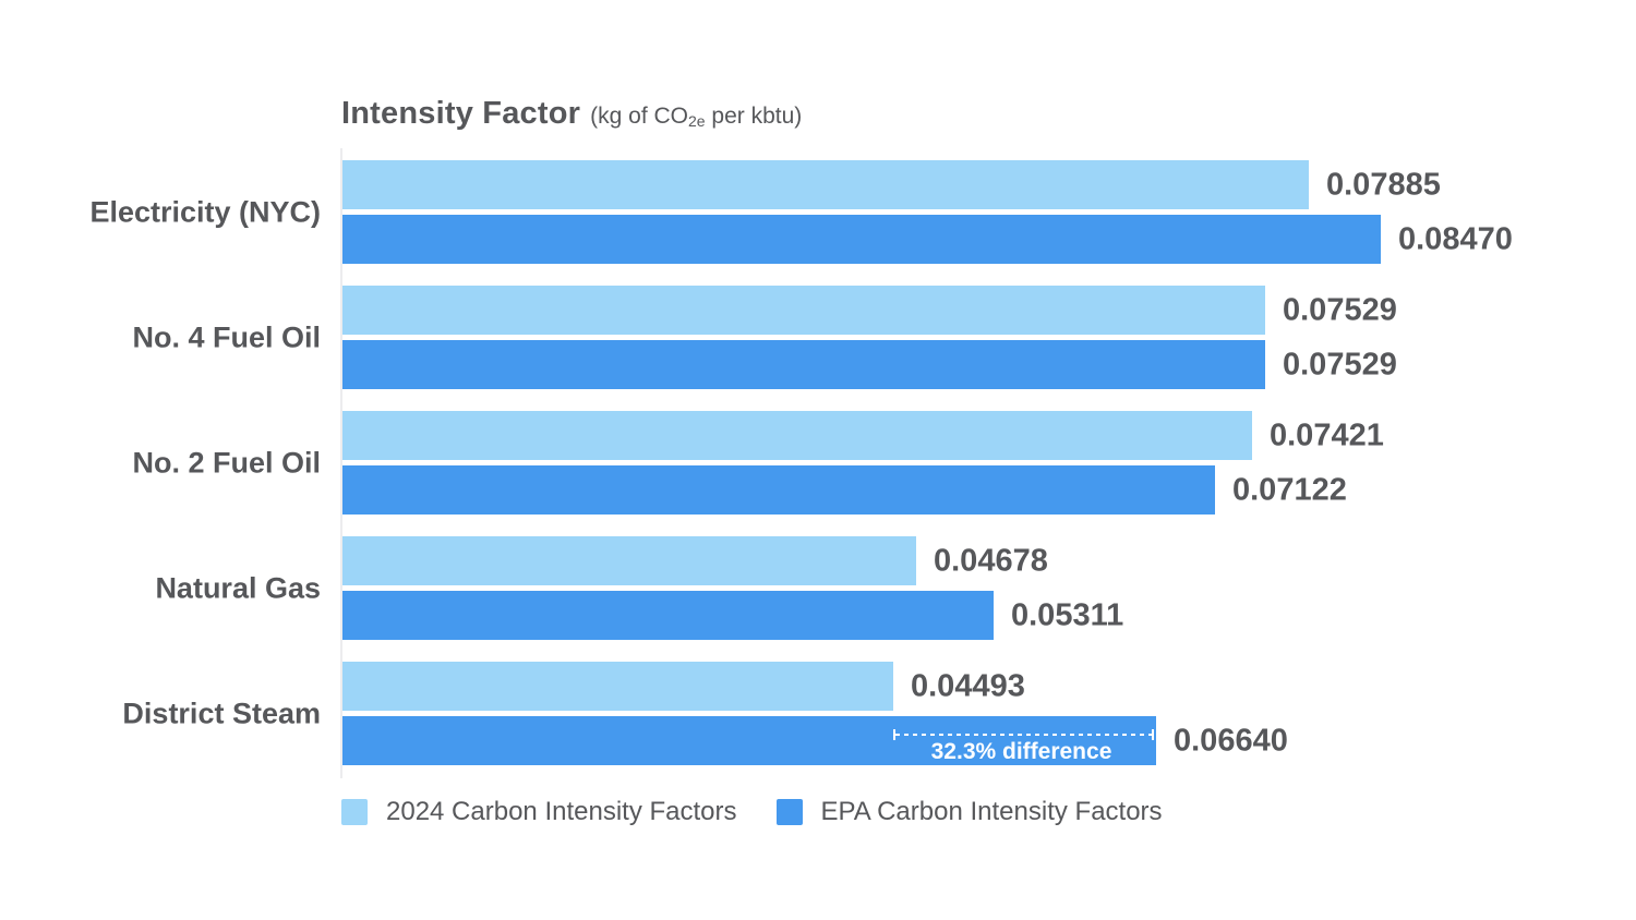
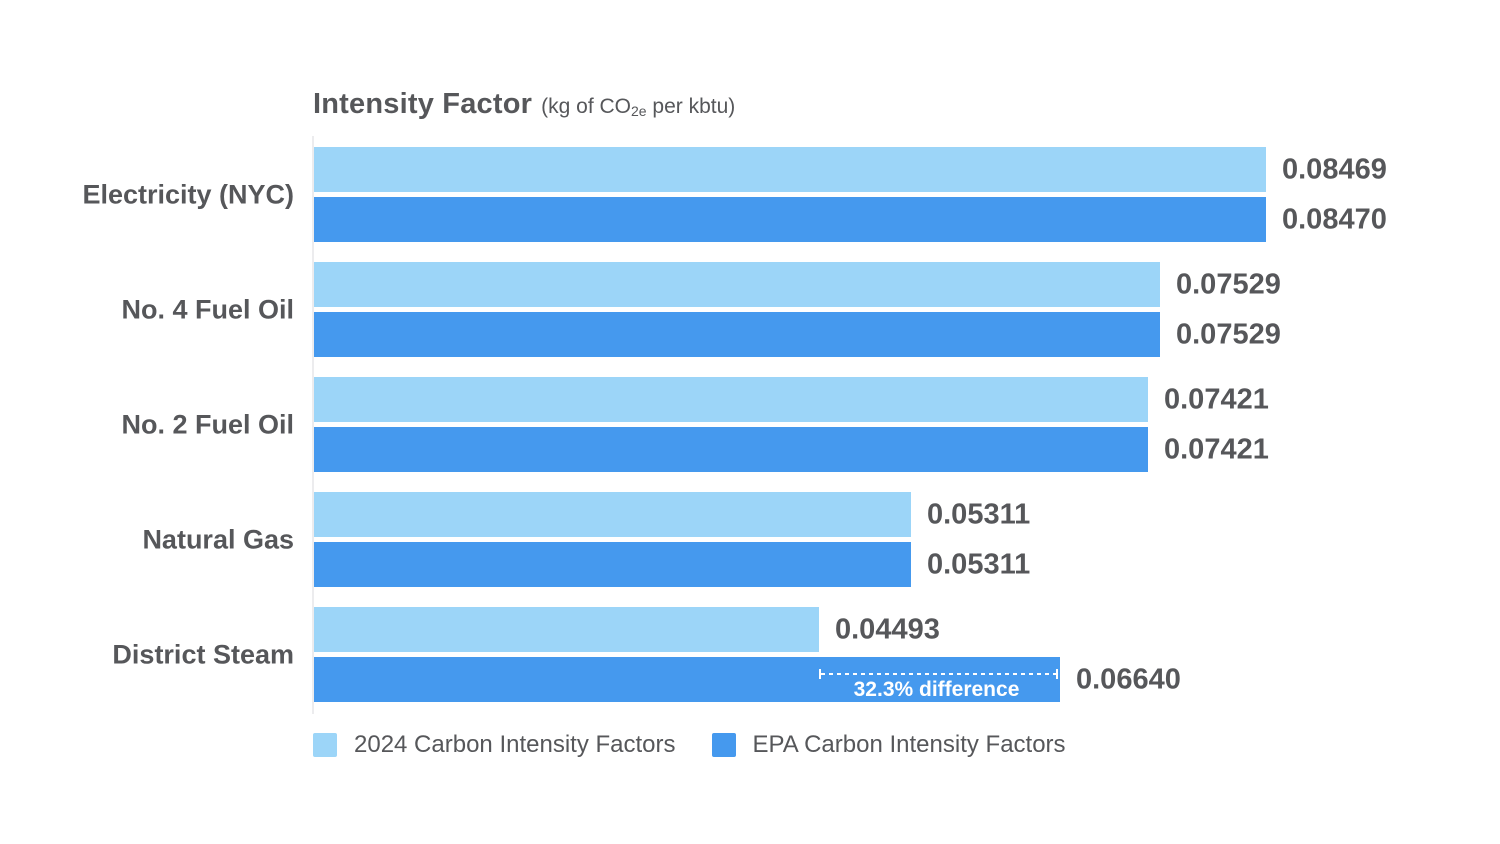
2024 Carbon Intensity Factors/Electricity (NYC): 0.07885 -> 0.08469
EPA Carbon Intensity Factors/No. 2 Fuel Oil: 0.07122 -> 0.07421
2024 Carbon Intensity Factors/Natural Gas: 0.04678 -> 0.05311
